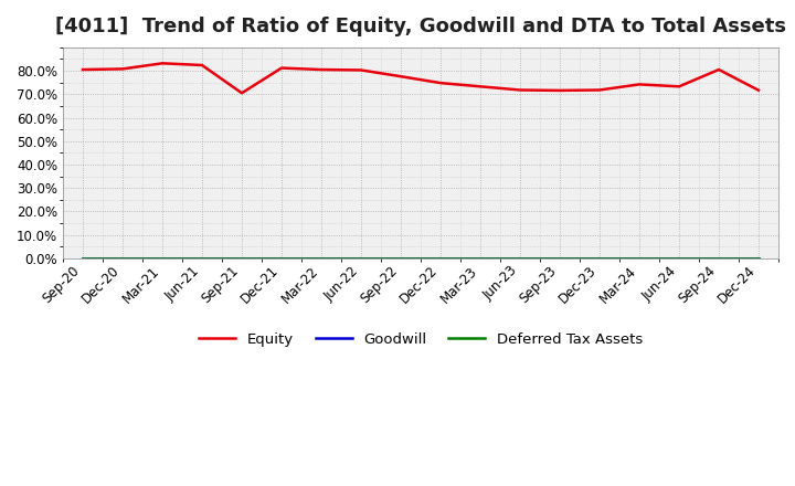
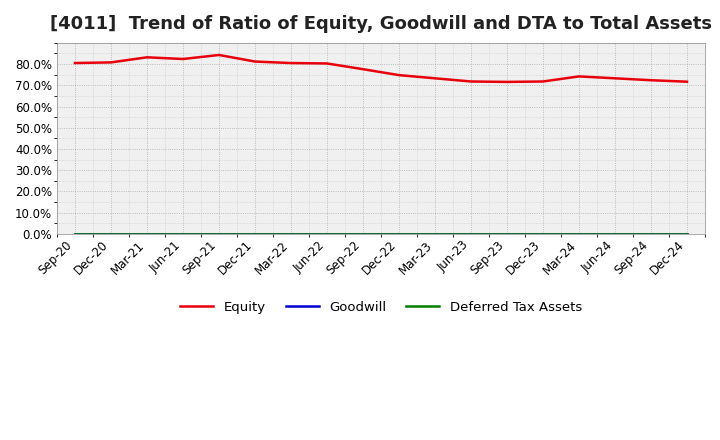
Equity/Sep-21: 70.5% -> 84.3%
Equity/Sep-24: 80.5% -> 72.4%
